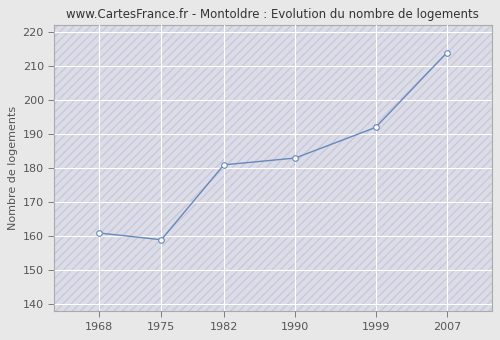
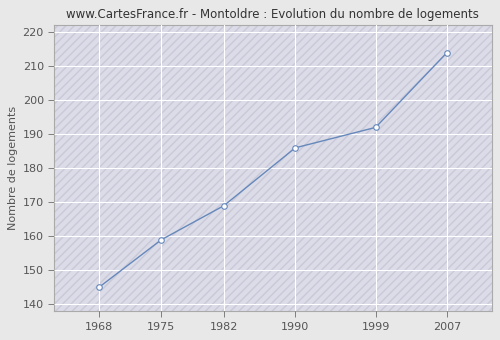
1968: 161 -> 145
1982: 181 -> 169
1990: 183 -> 186
